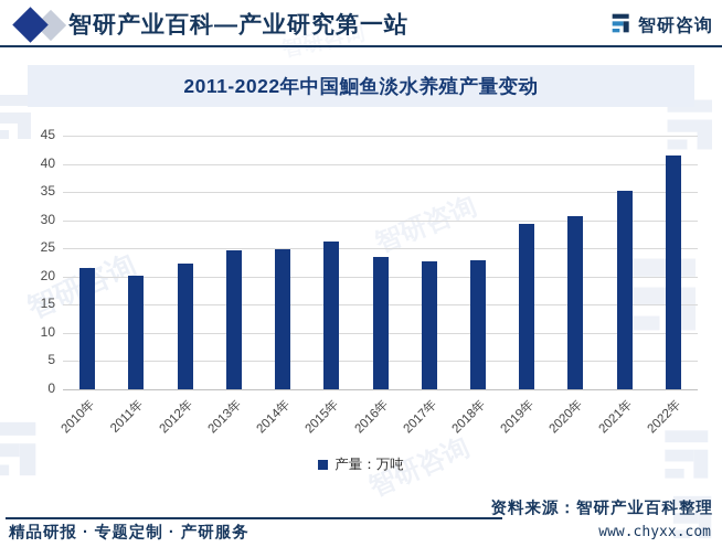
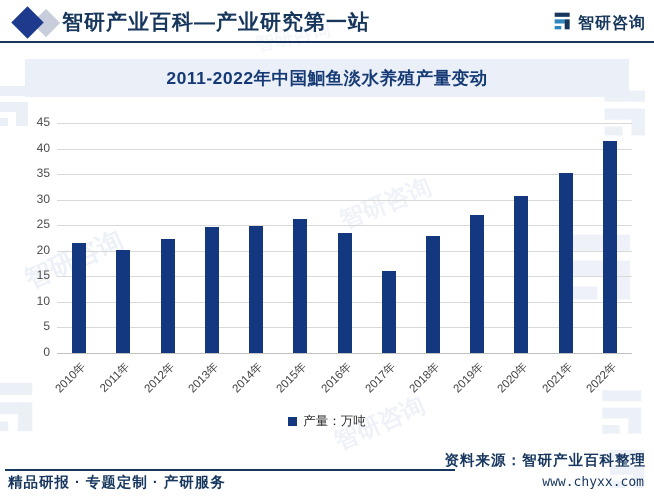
2017年: 23 -> 16
2019年: 29 -> 27
